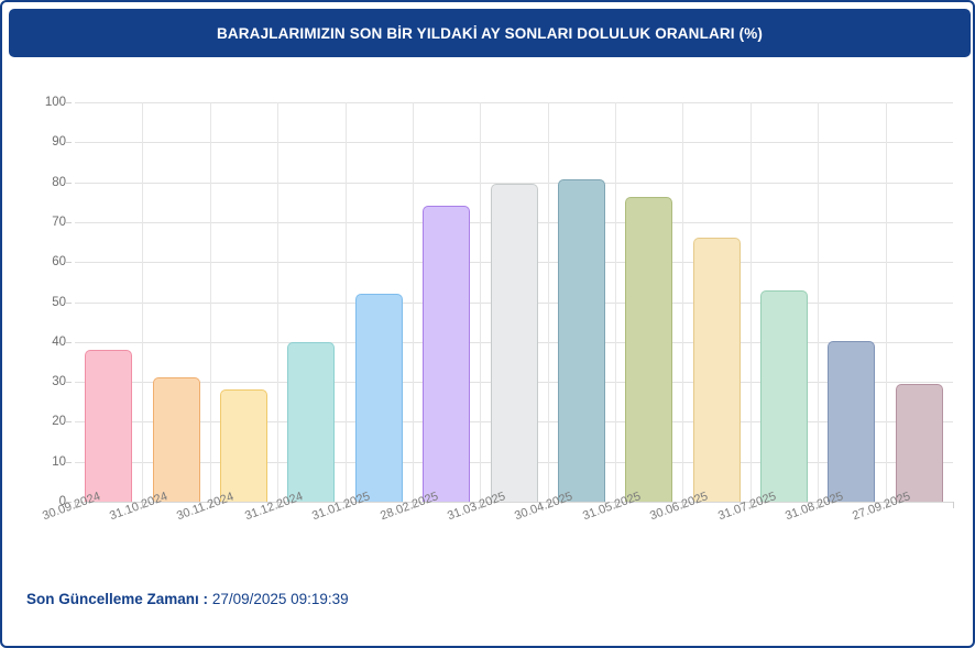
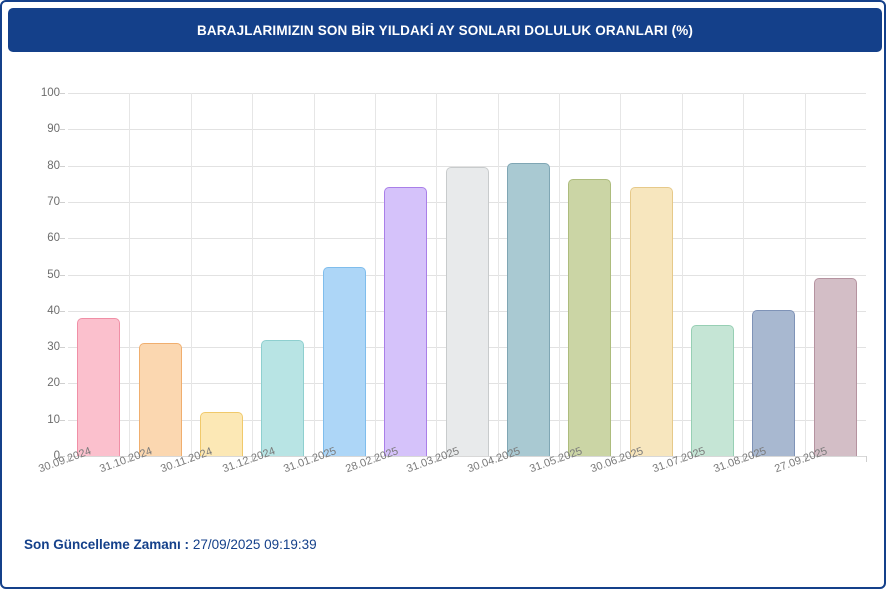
30.11.2024: 28 -> 12
31.12.2024: 40 -> 32
30.06.2025: 66 -> 74
31.07.2025: 53 -> 36
27.09.2025: 30 -> 49
